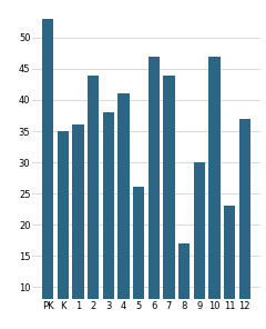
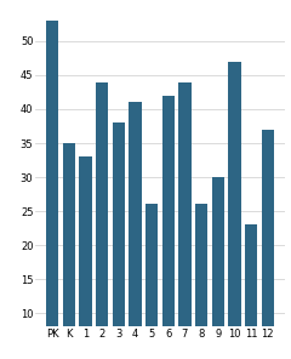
1: 36 -> 33
6: 47 -> 42
8: 17 -> 26
